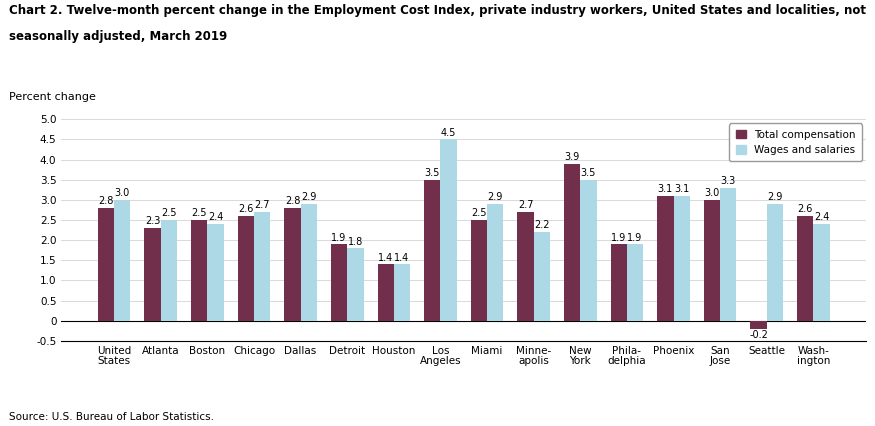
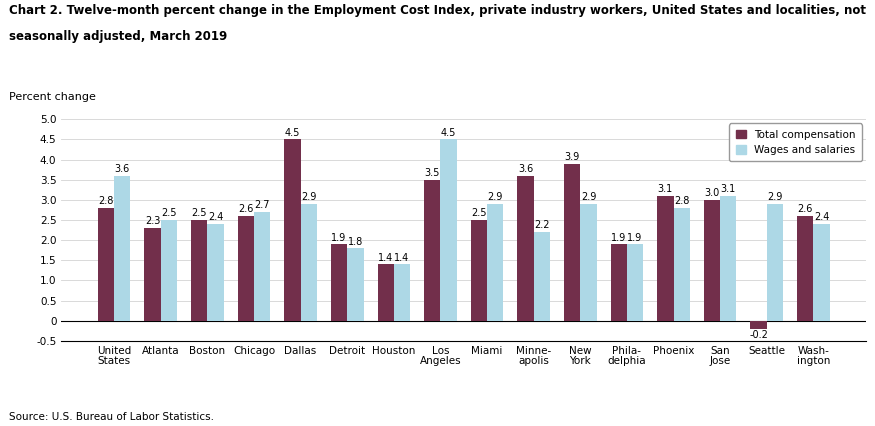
Wages and salaries/United States: 3.0 -> 3.6
Total compensation/Dallas: 2.8 -> 4.5
Total compensation/Minne- apolis: 2.7 -> 3.6
Wages and salaries/New York: 3.5 -> 2.9
Wages and salaries/Phoenix: 3.1 -> 2.8
Wages and salaries/San Jose: 3.3 -> 3.1
